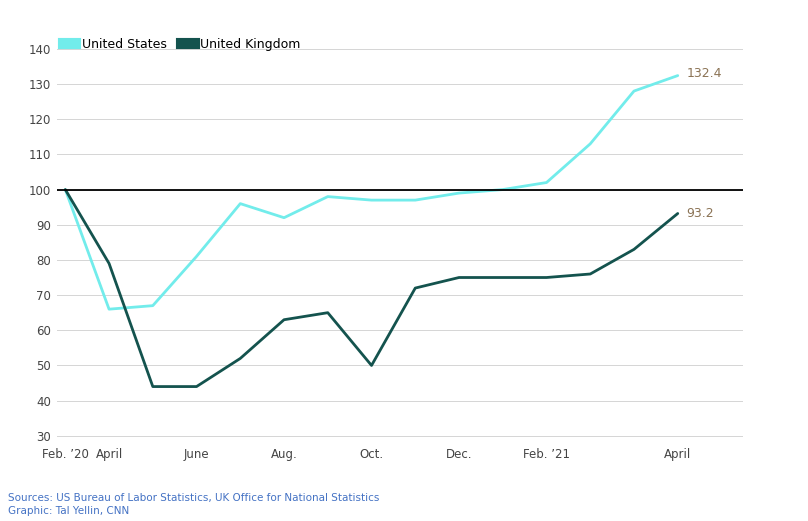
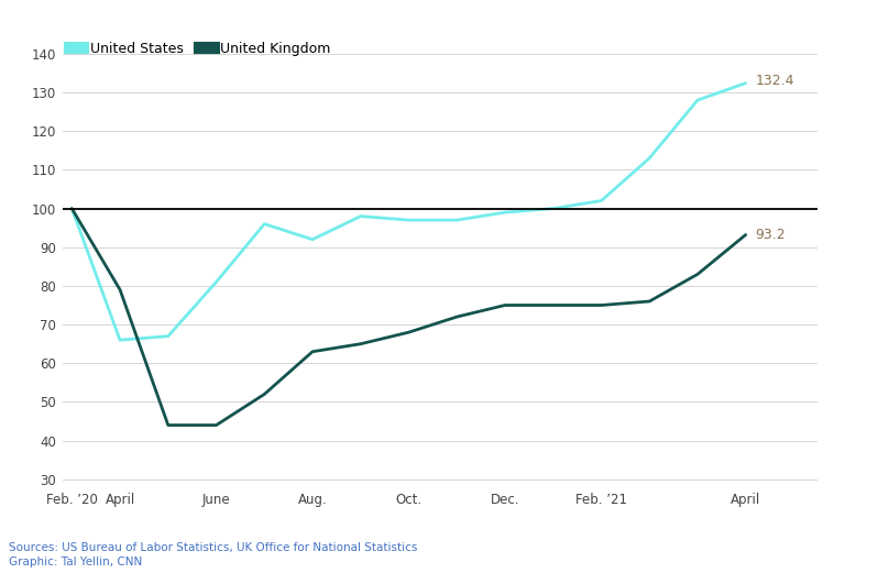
United Kingdom/Oct.: 50.0 -> 68.0
